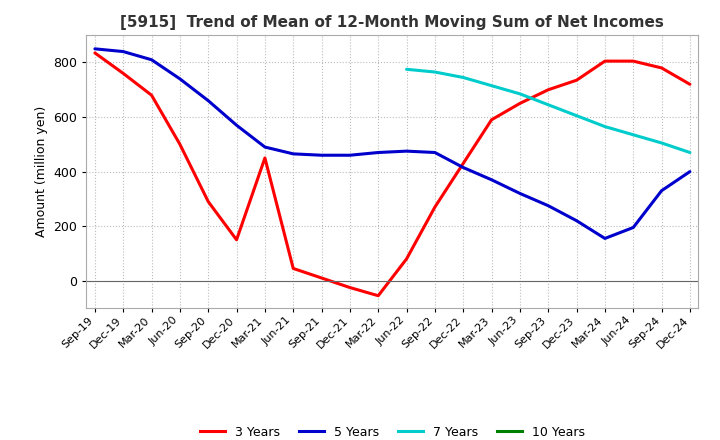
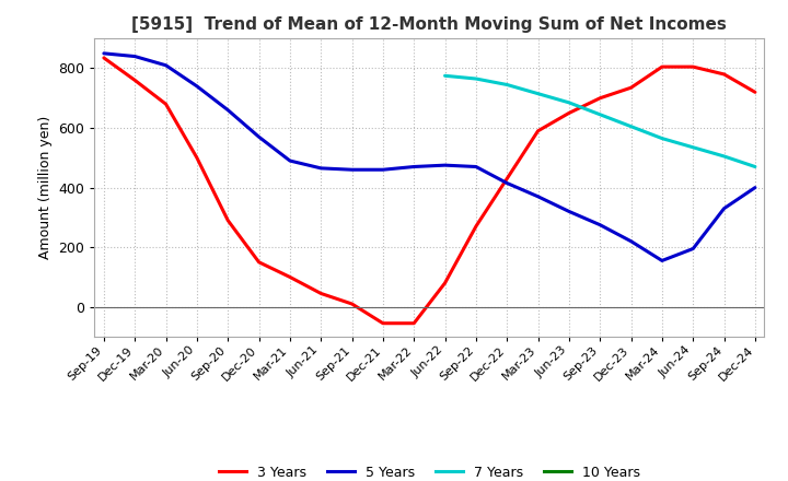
3 Years/Mar-21: 450 -> 100
3 Years/Dec-21: -25 -> -55
